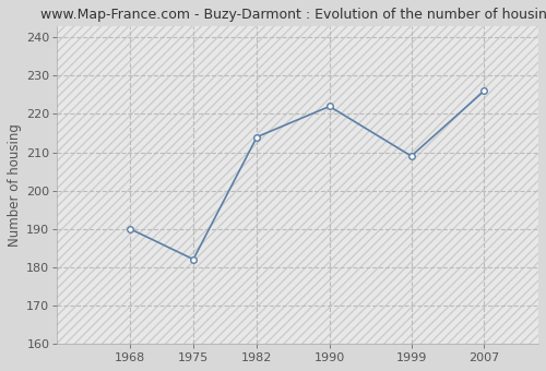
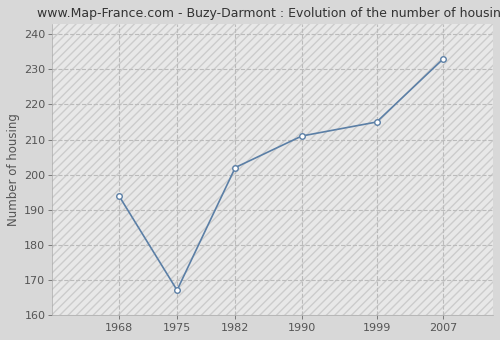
1968: 190 -> 194
1975: 182 -> 167
1982: 214 -> 202
1990: 222 -> 211
1999: 209 -> 215
2007: 226 -> 233
